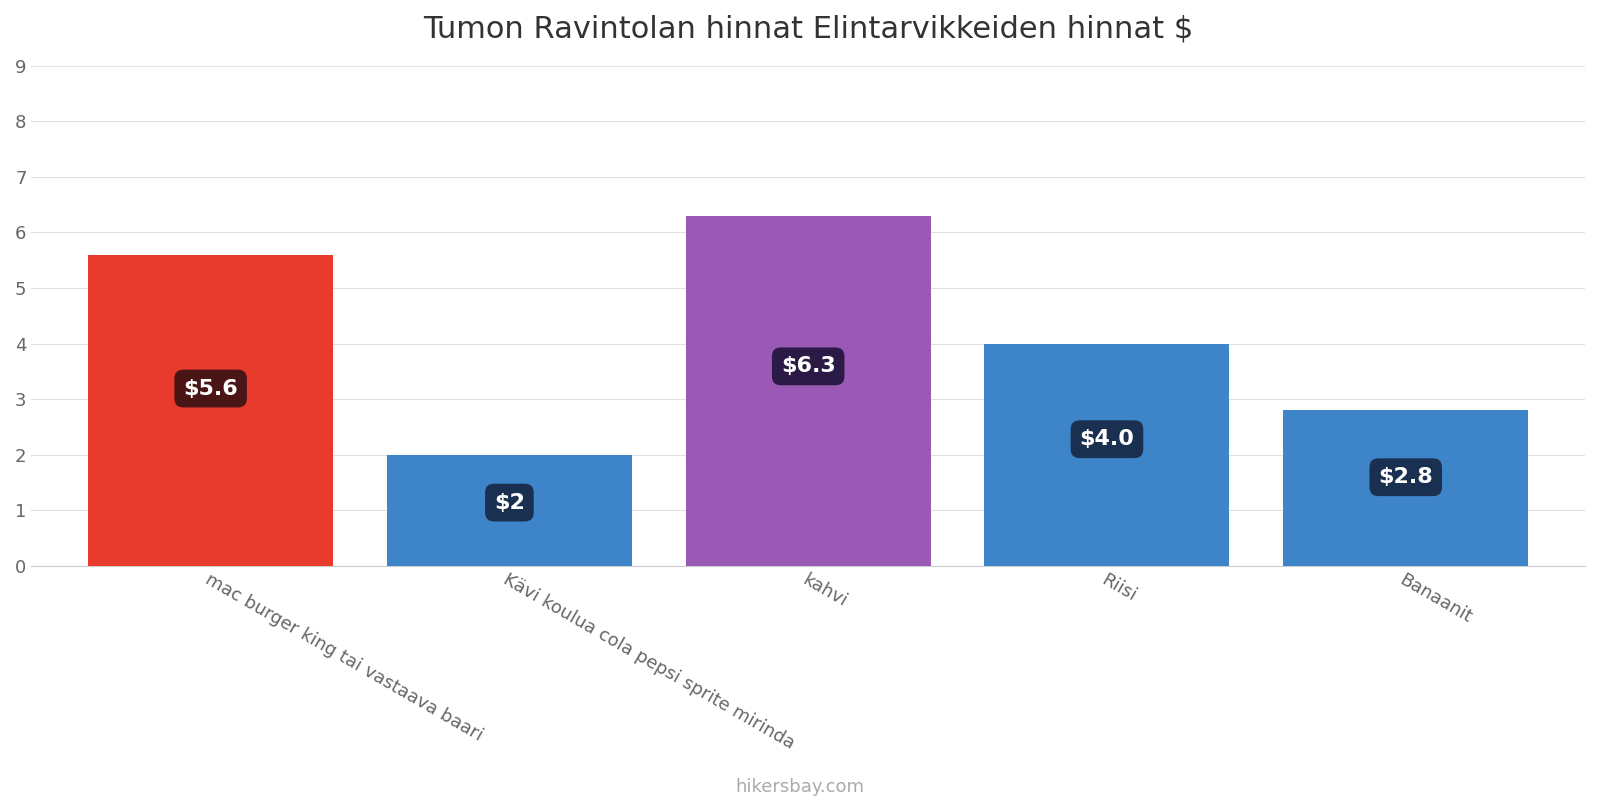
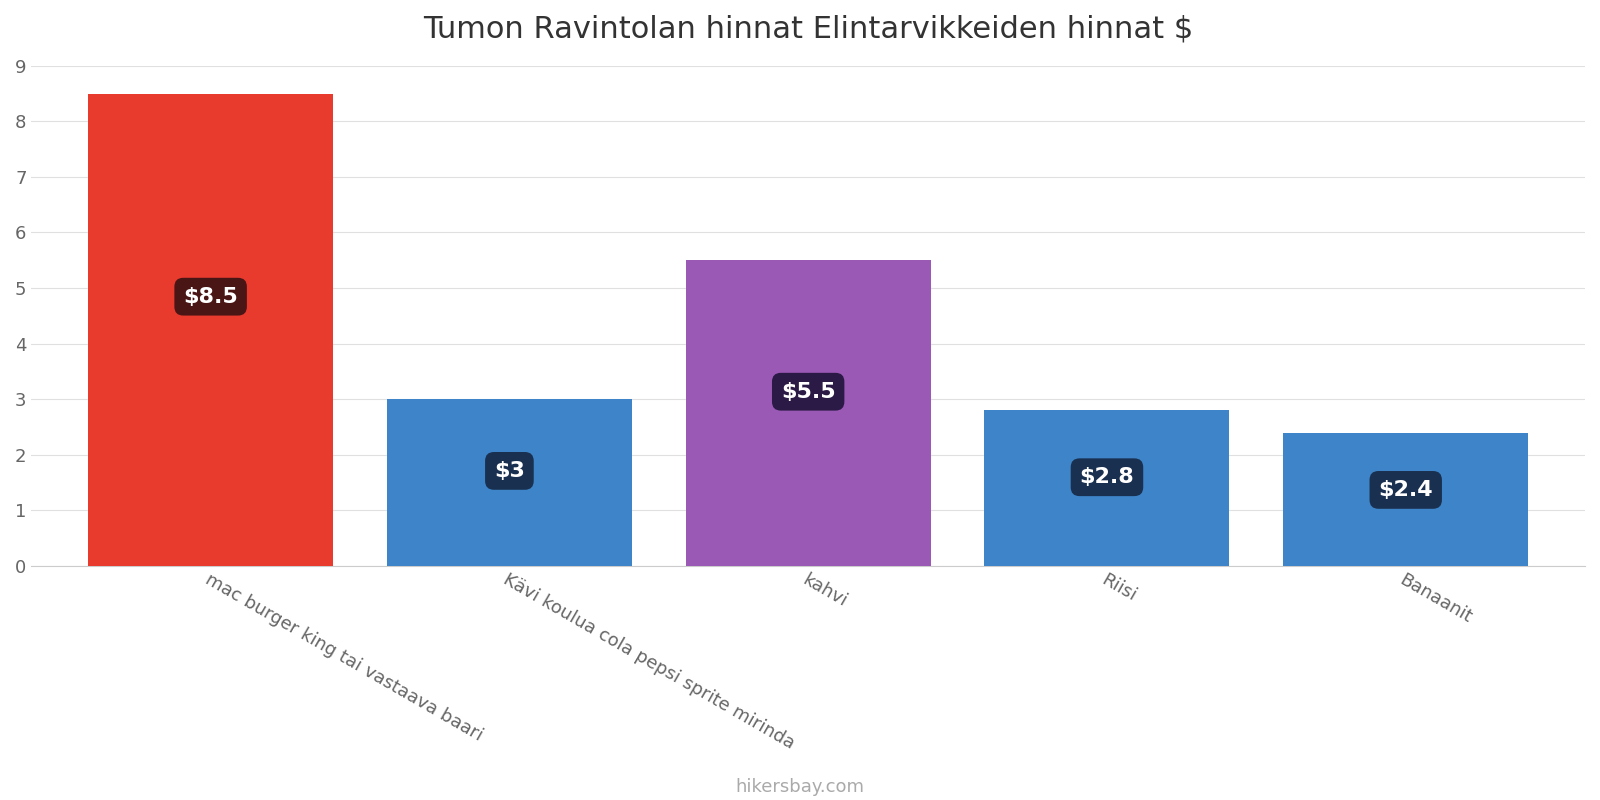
mac burger king tai vastaava baari: $5.6 -> $8.5
Kävi koulua cola pepsi sprite mirinda: $2 -> $3
kahvi: $6.3 -> $5.5
Riisi: $4.0 -> $2.8
Banaanit: $2.8 -> $2.4
